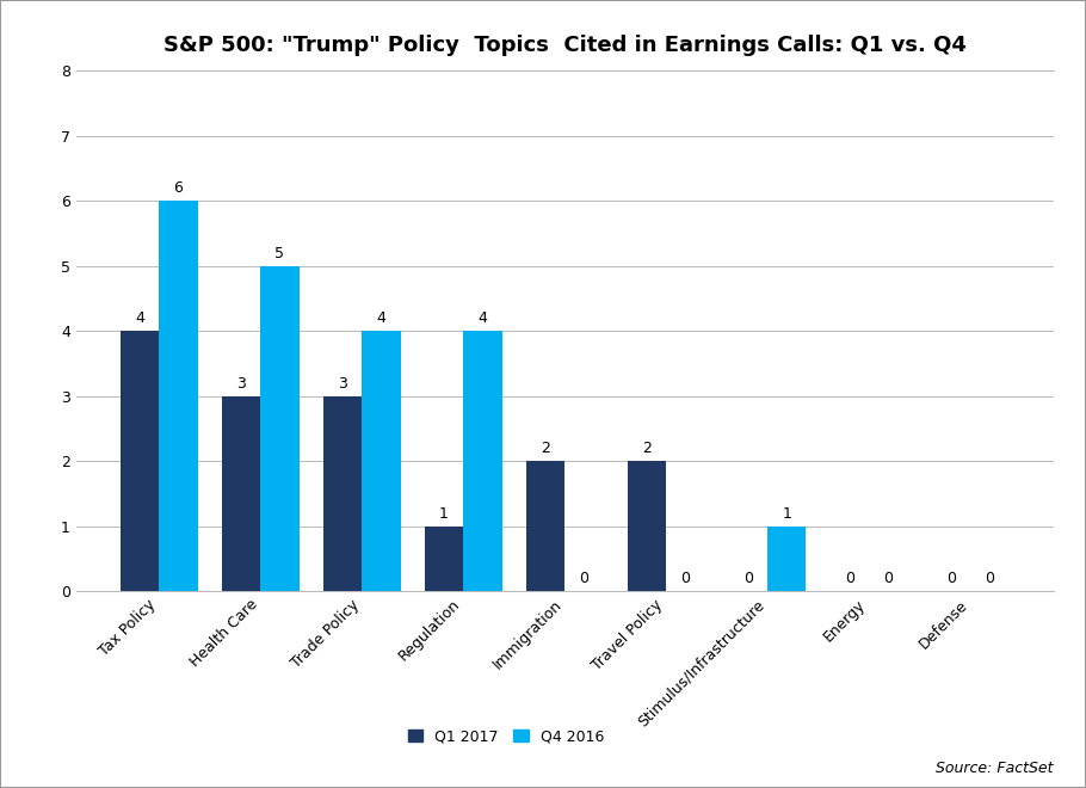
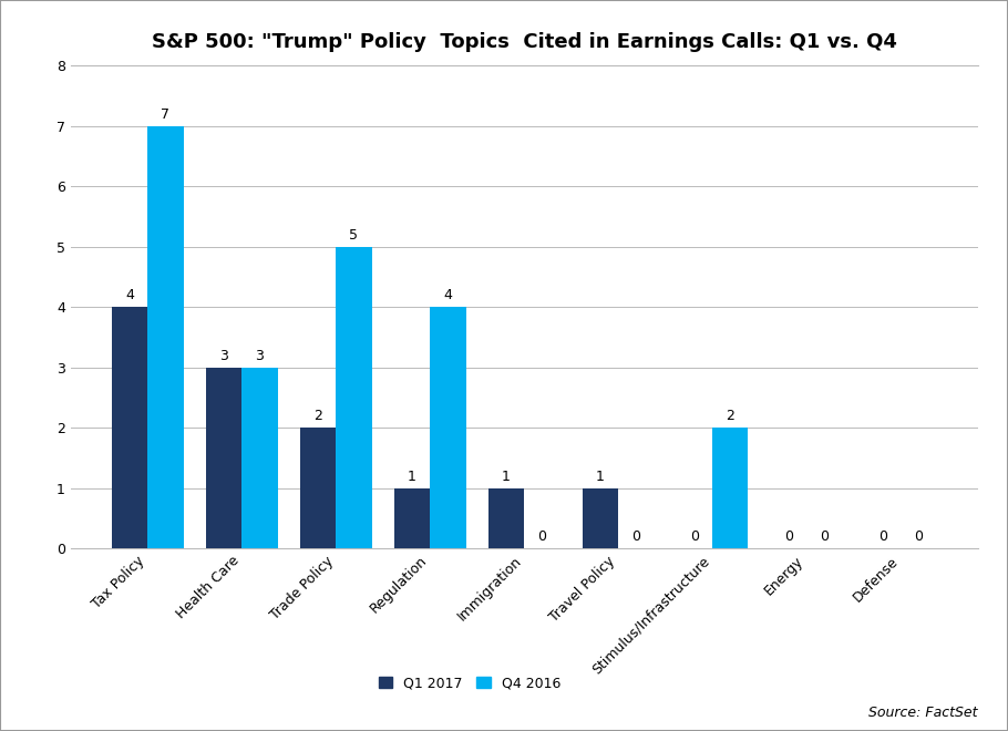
Q4 2016/Tax Policy: 6 -> 7
Q4 2016/Health Care: 5 -> 3
Q1 2017/Trade Policy: 3 -> 2
Q4 2016/Trade Policy: 4 -> 5
Q1 2017/Immigration: 2 -> 1
Q1 2017/Travel Policy: 2 -> 1
Q4 2016/Stimulus/Infrastructure: 1 -> 2
